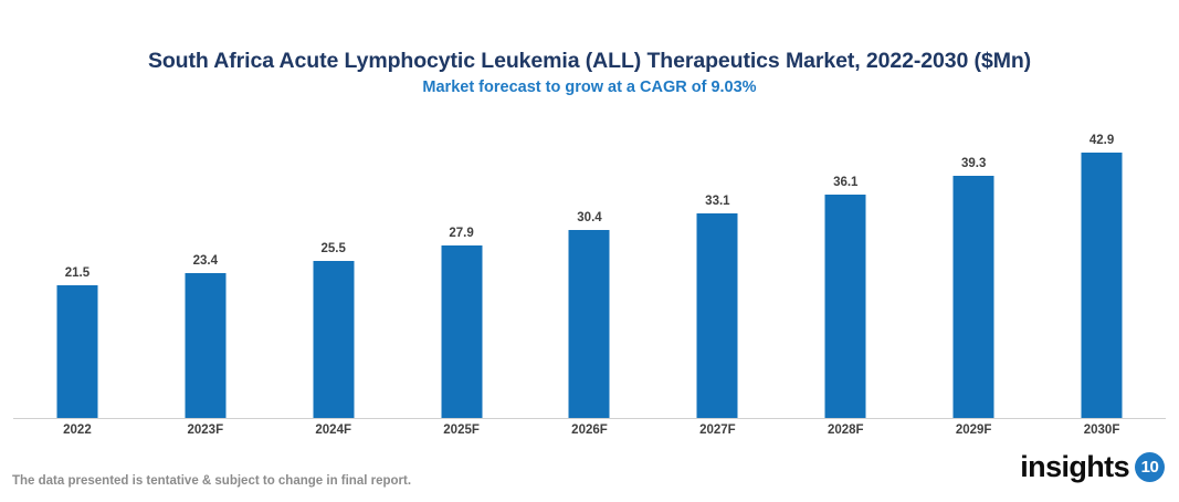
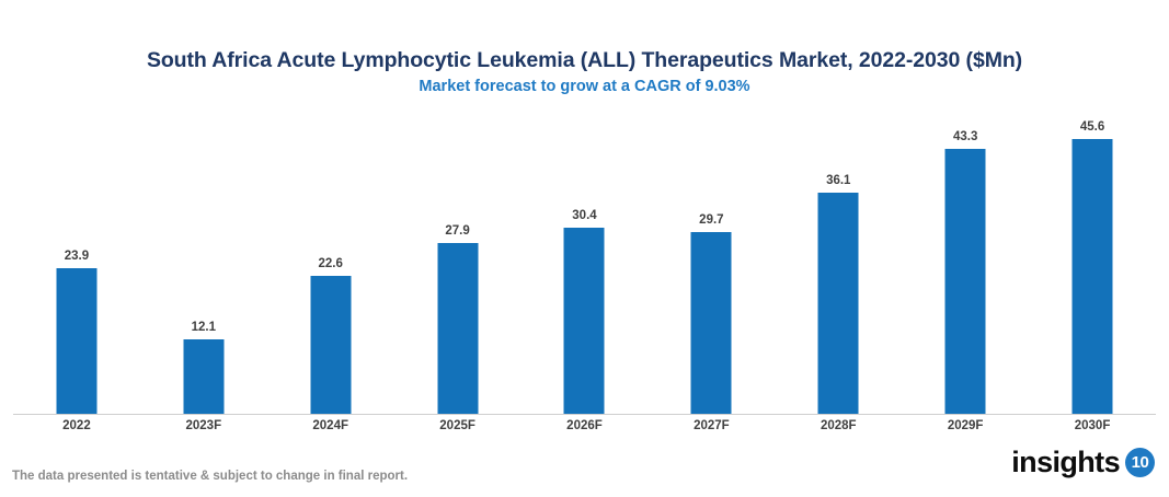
2022: 21.5 -> 23.9
2023F: 23.4 -> 12.1
2024F: 25.5 -> 22.6
2027F: 33.1 -> 29.7
2029F: 39.3 -> 43.3
2030F: 42.9 -> 45.6
